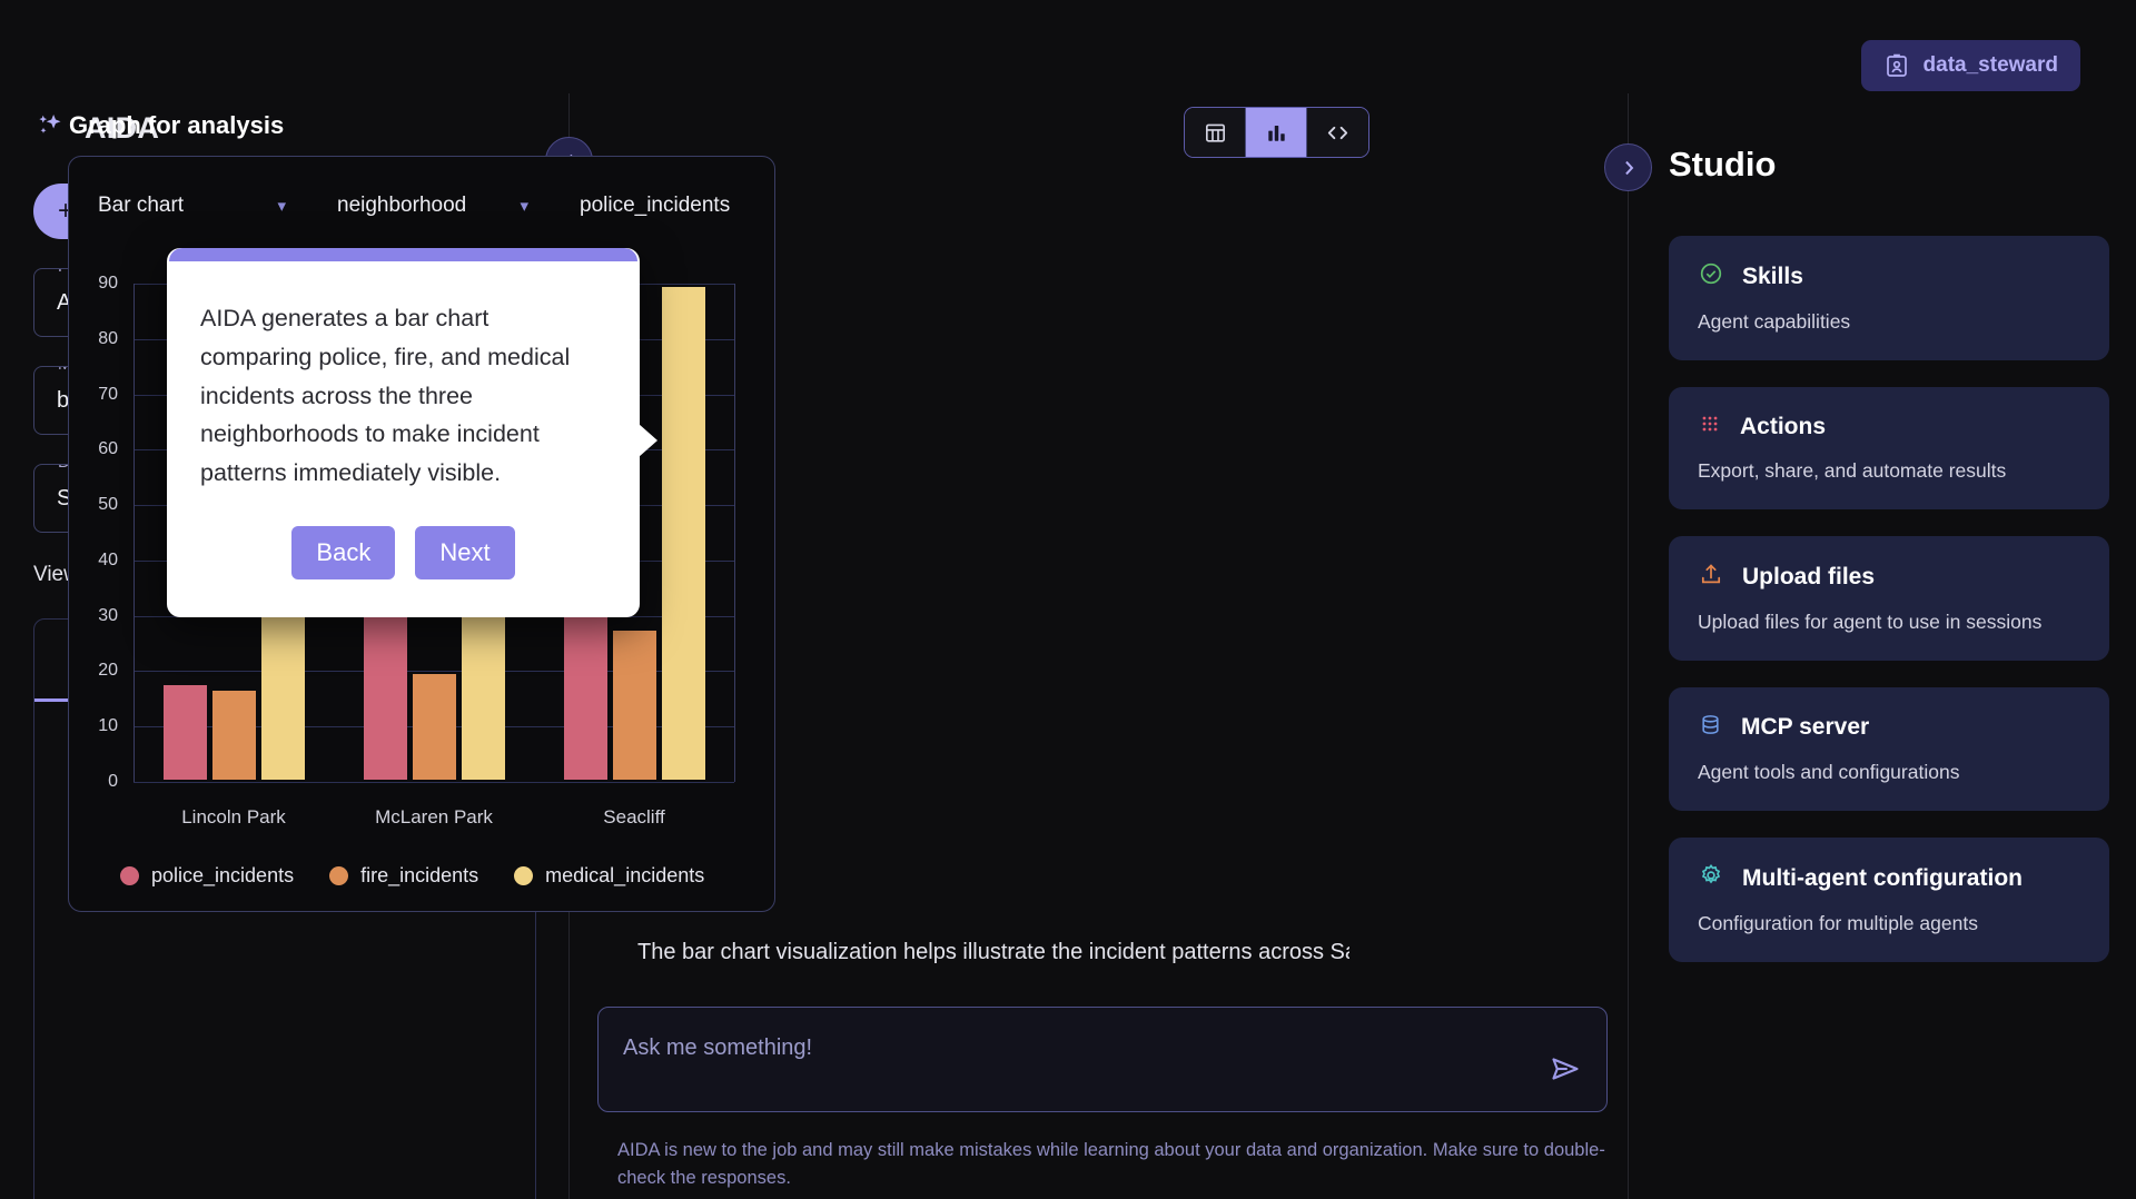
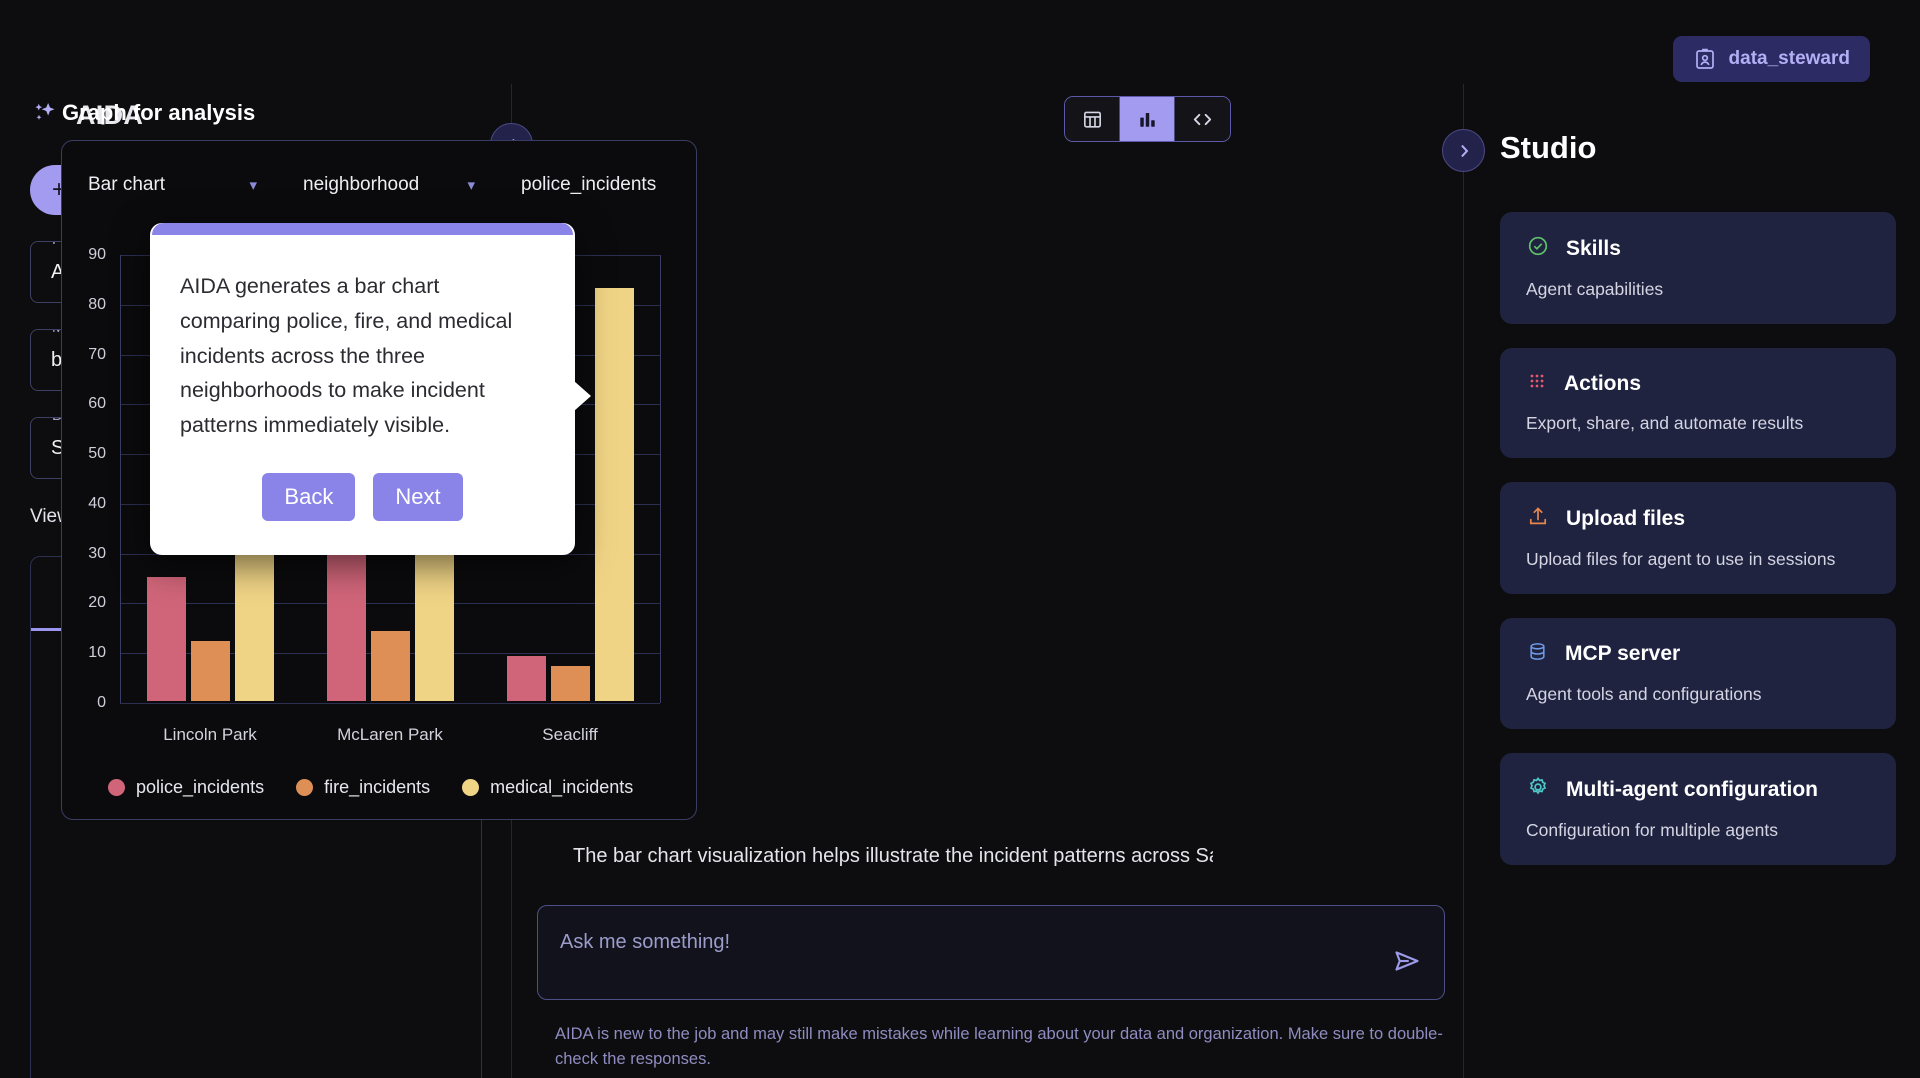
police_incidents/Lincoln Park: 17 -> 25
fire_incidents/Lincoln Park: 16 -> 12
medical_incidents/Lincoln Park: 60 -> 74
police_incidents/McLaren Park: 30 -> 37
fire_incidents/McLaren Park: 19 -> 14
medical_incidents/McLaren Park: 51 -> 55
police_incidents/Seacliff: 36 -> 9
fire_incidents/Seacliff: 27 -> 7
medical_incidents/Seacliff: 89 -> 83
